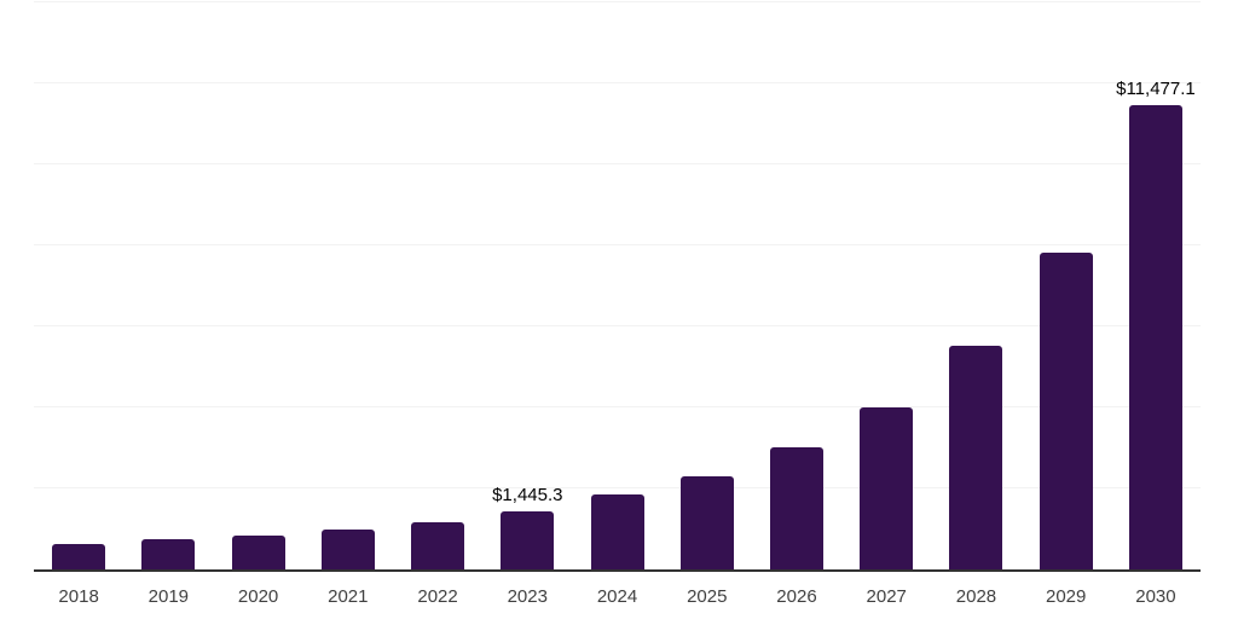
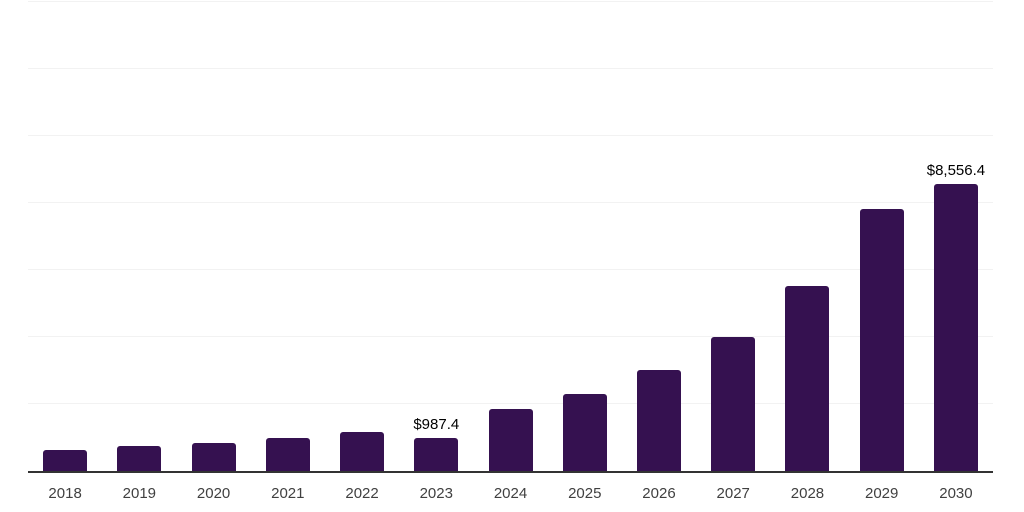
2023: $1,445.3 -> $987.4
2030: $11,477.1 -> $8,556.4
